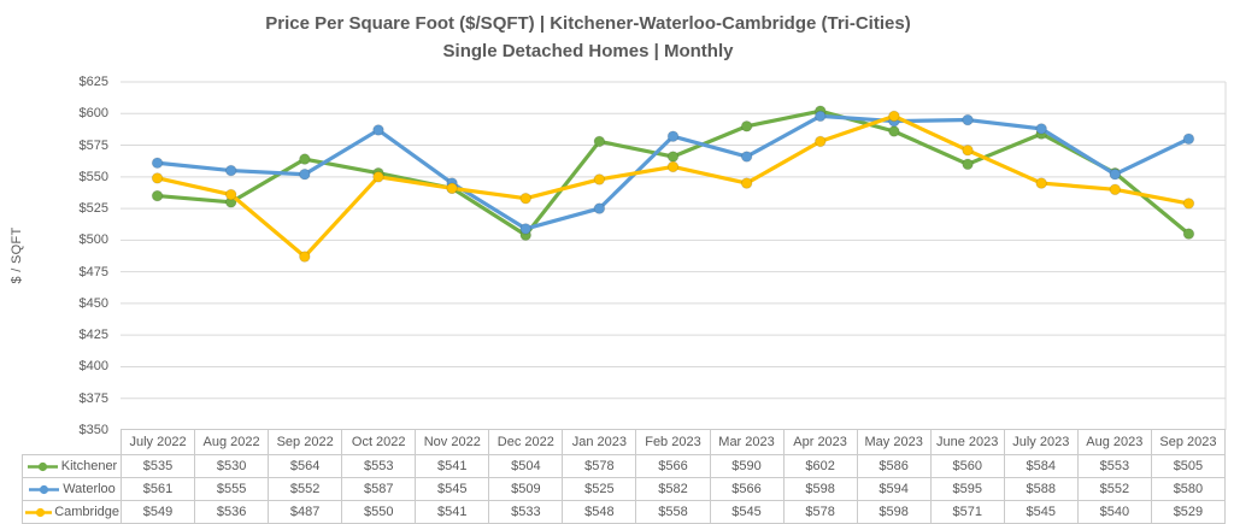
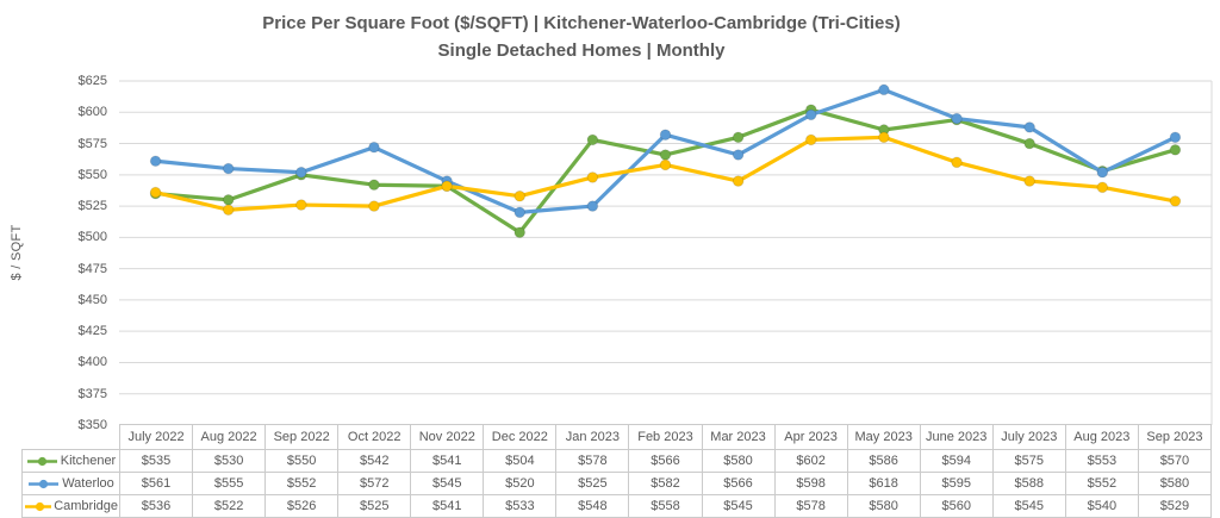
Cambridge/July 2022: $549 -> $536
Cambridge/Aug 2022: $536 -> $522
Kitchener/Sep 2022: $564 -> $550
Cambridge/Sep 2022: $487 -> $526
Kitchener/Oct 2022: $553 -> $542
Waterloo/Oct 2022: $587 -> $572
Cambridge/Oct 2022: $550 -> $525
Waterloo/Dec 2022: $509 -> $520
Kitchener/Mar 2023: $590 -> $580
Waterloo/May 2023: $594 -> $618
Cambridge/May 2023: $598 -> $580
Kitchener/June 2023: $560 -> $594
Cambridge/June 2023: $571 -> $560
Kitchener/July 2023: $584 -> $575
Kitchener/Sep 2023: $505 -> $570
